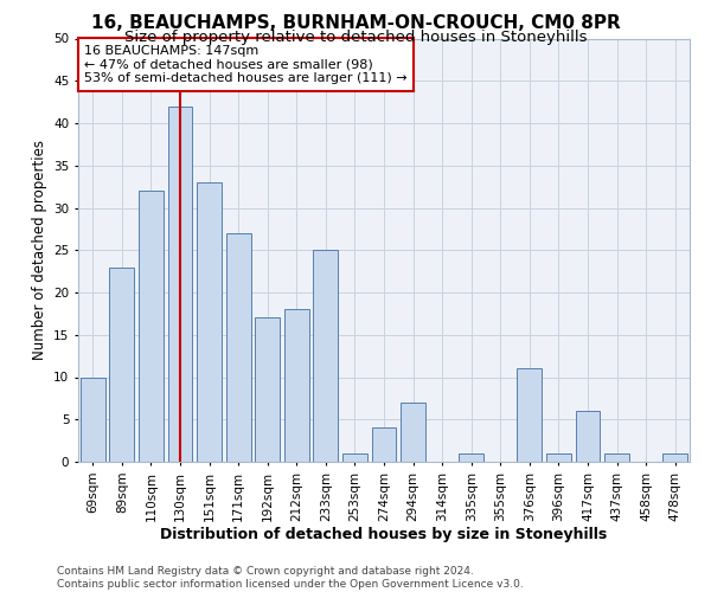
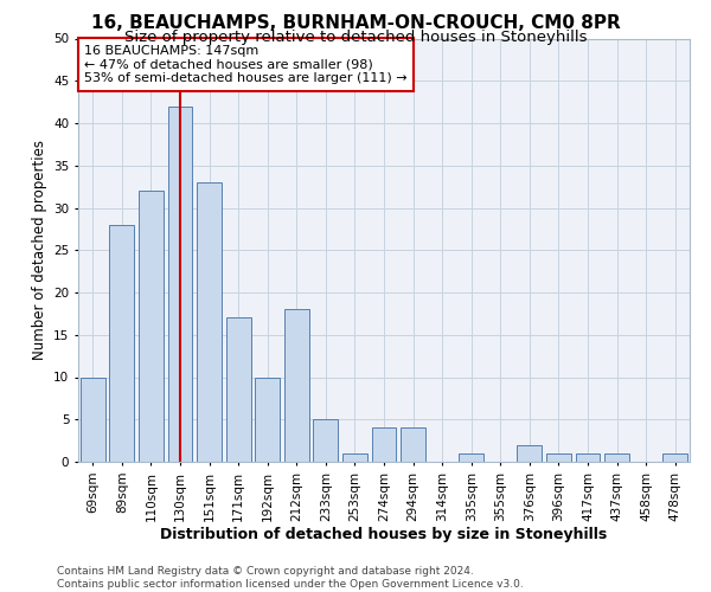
89sqm: 23 -> 28
171sqm: 27 -> 17
192sqm: 17 -> 10
233sqm: 25 -> 5
294sqm: 7 -> 4
376sqm: 11 -> 2
417sqm: 6 -> 1
